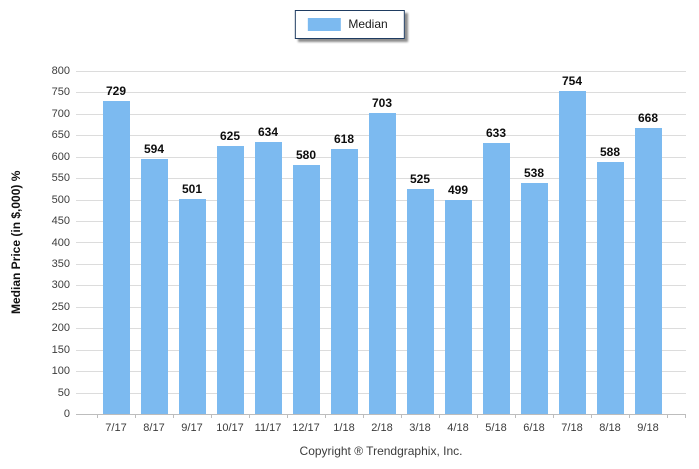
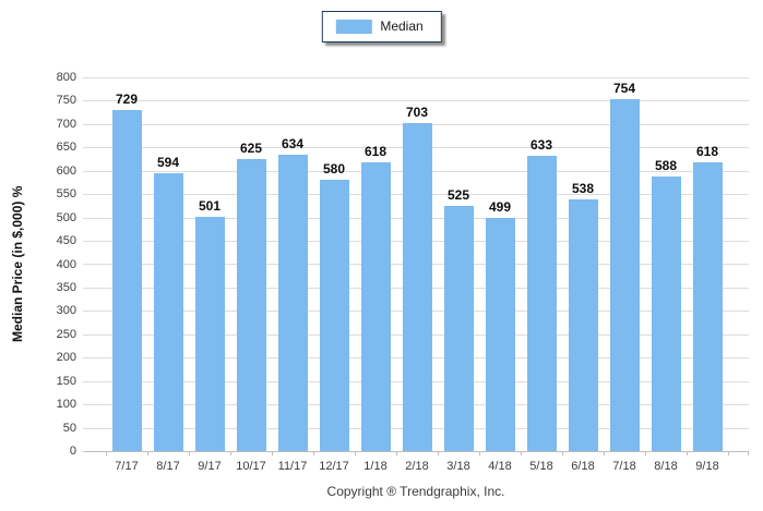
9/18: 668 -> 618
